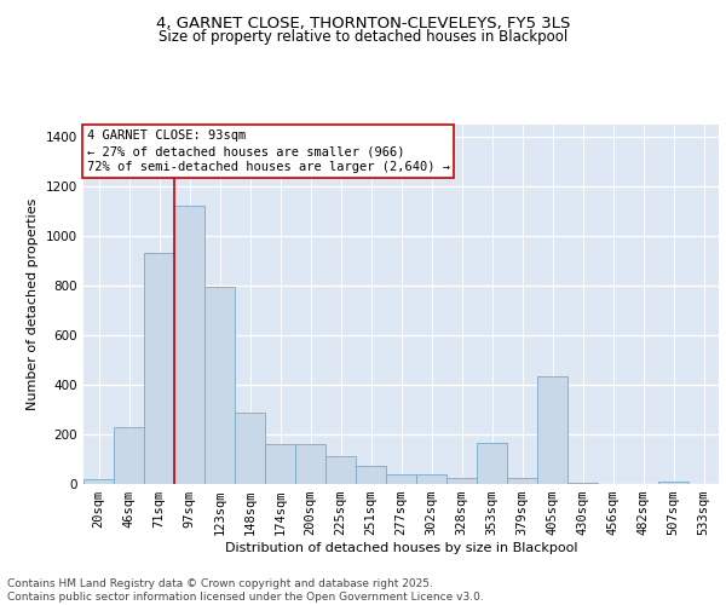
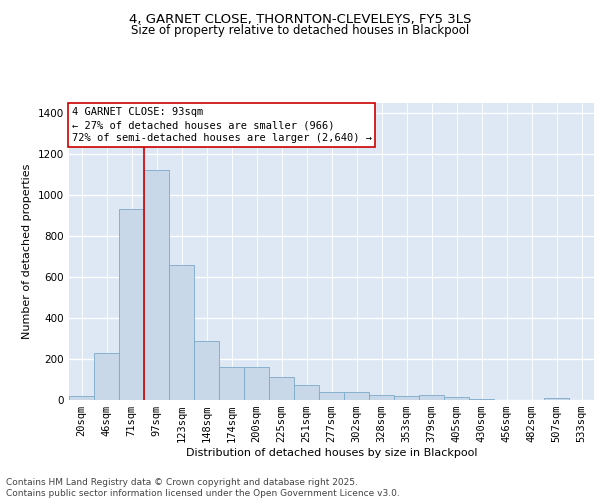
123sqm: 795 -> 660
353sqm: 165 -> 20
405sqm: 435 -> 15
